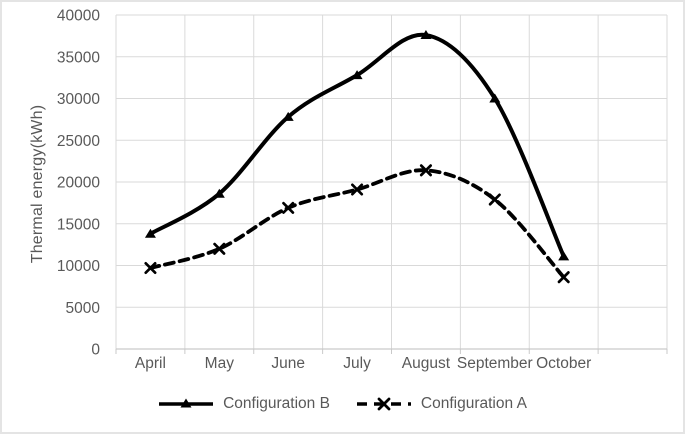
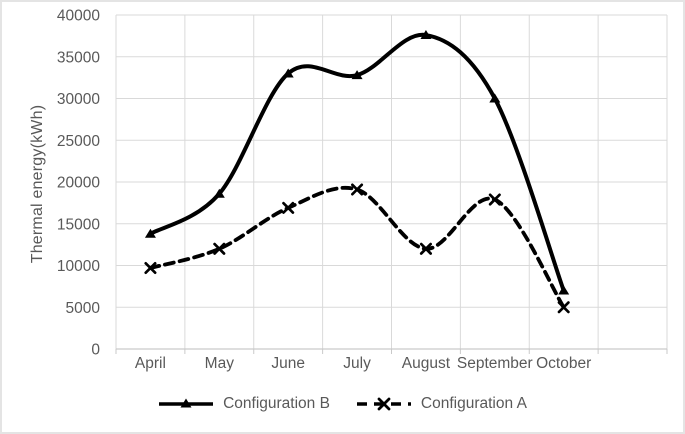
Configuration B/June: 28000 -> 33000
Configuration A/August: 21000 -> 12000
Configuration B/October: 11000 -> 7000
Configuration A/October: 9000 -> 5000
